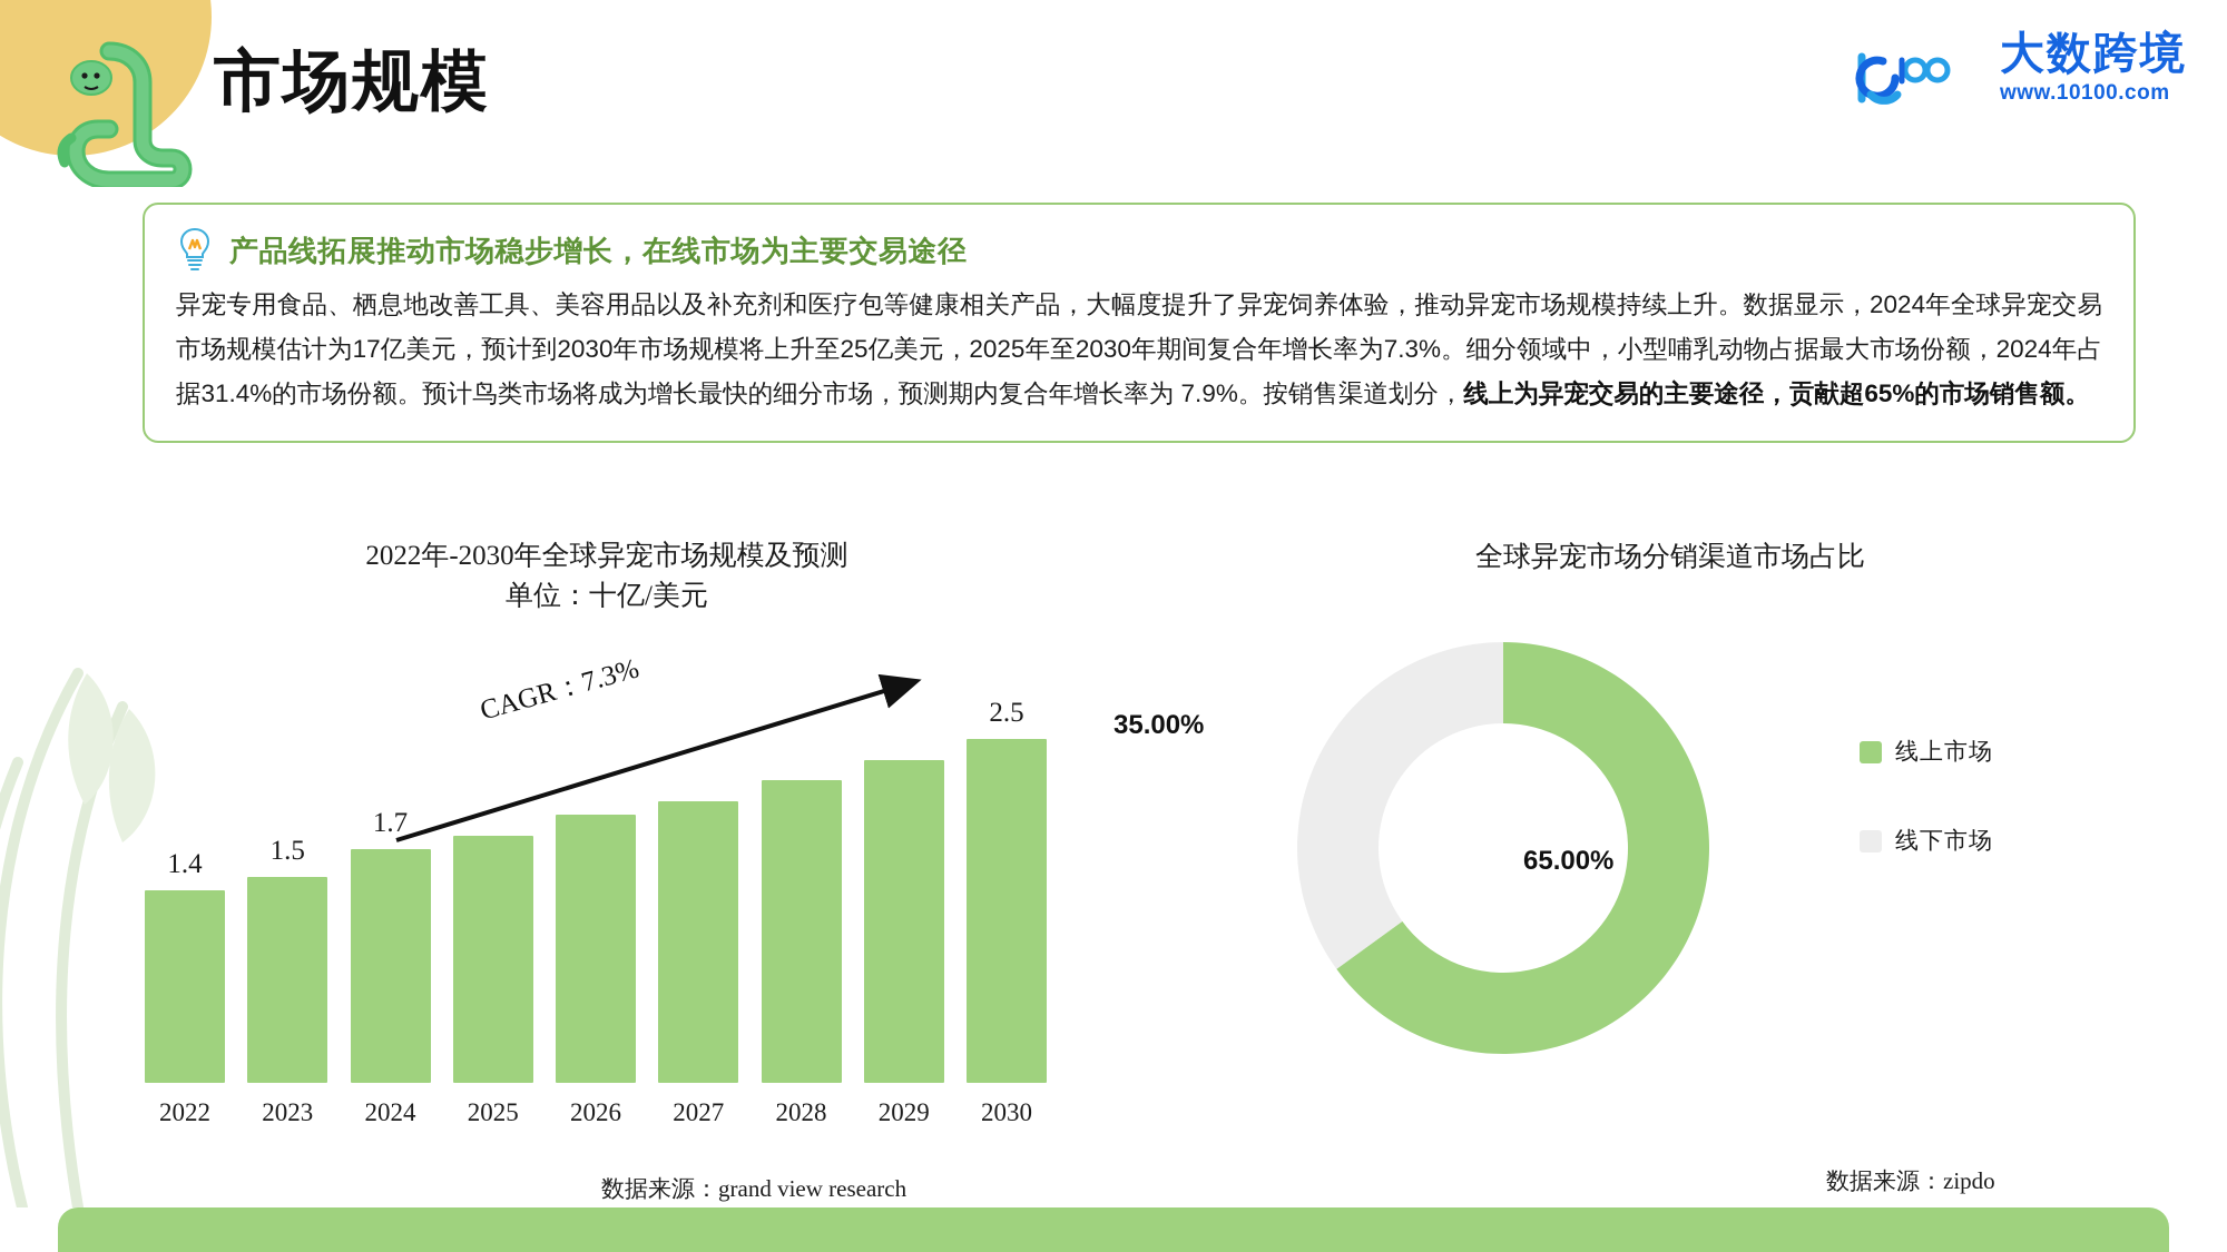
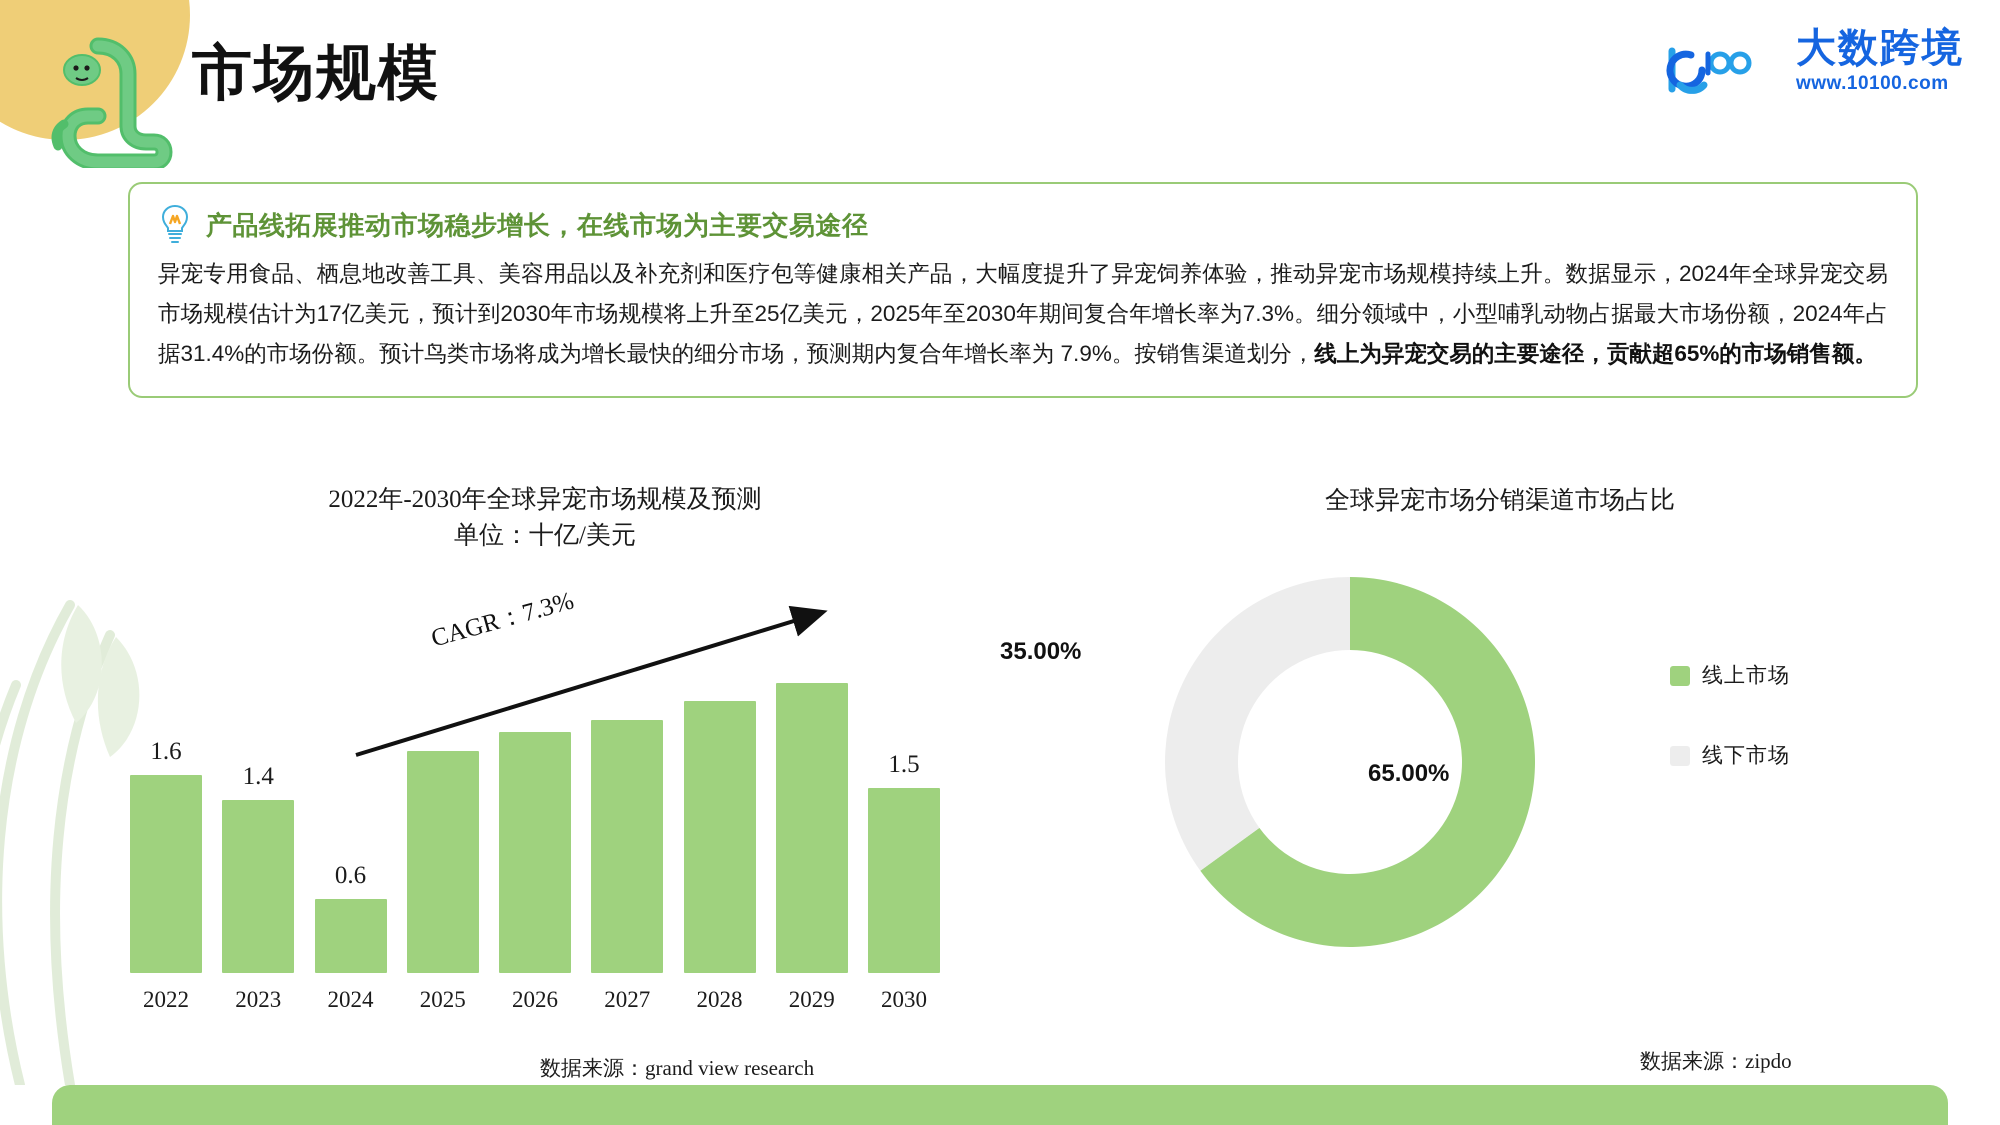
2022年-2030年全球异宠市场规模及预测/2022: 1.4 -> 1.6
2022年-2030年全球异宠市场规模及预测/2023: 1.5 -> 1.4
2022年-2030年全球异宠市场规模及预测/2024: 1.7 -> 0.6
2022年-2030年全球异宠市场规模及预测/2030: 2.5 -> 1.5
